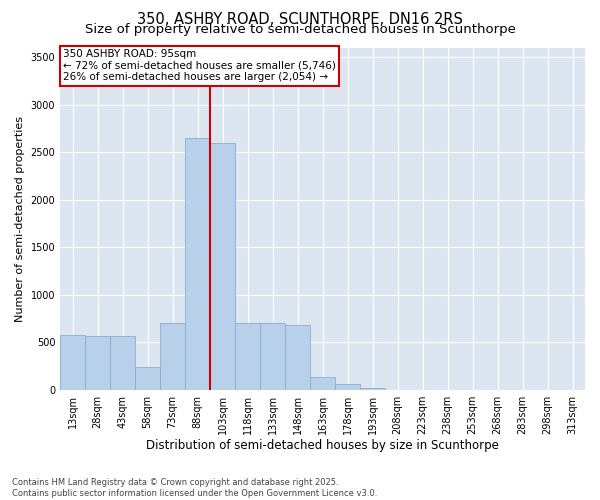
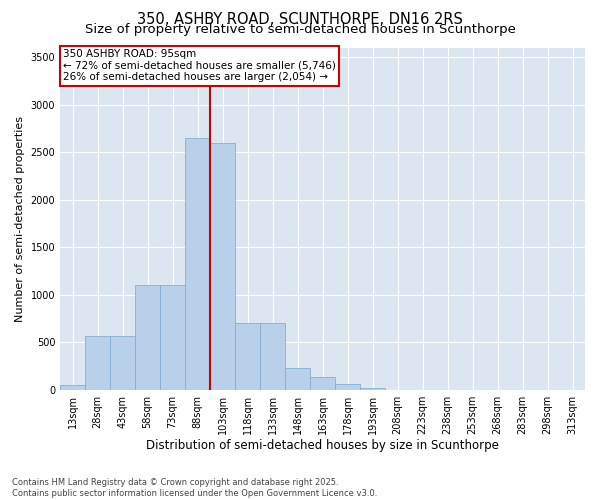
13sqm: 580 -> 50
58sqm: 240 -> 1100
73sqm: 700 -> 1100
148sqm: 680 -> 230
